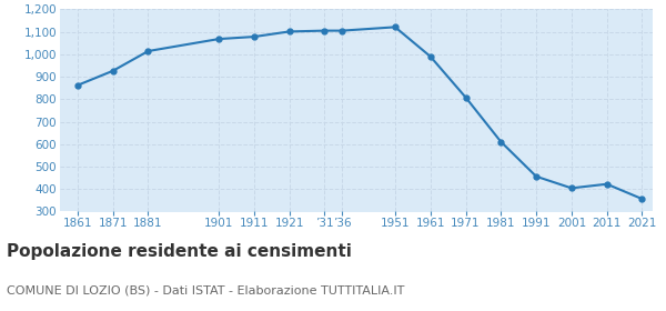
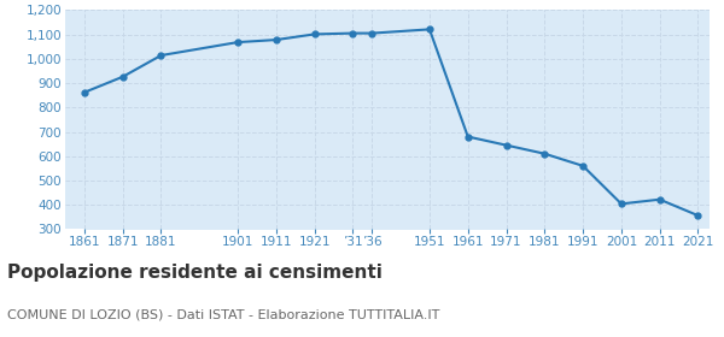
1961: 990 -> 680
1971: 808 -> 645
1991: 456 -> 560
